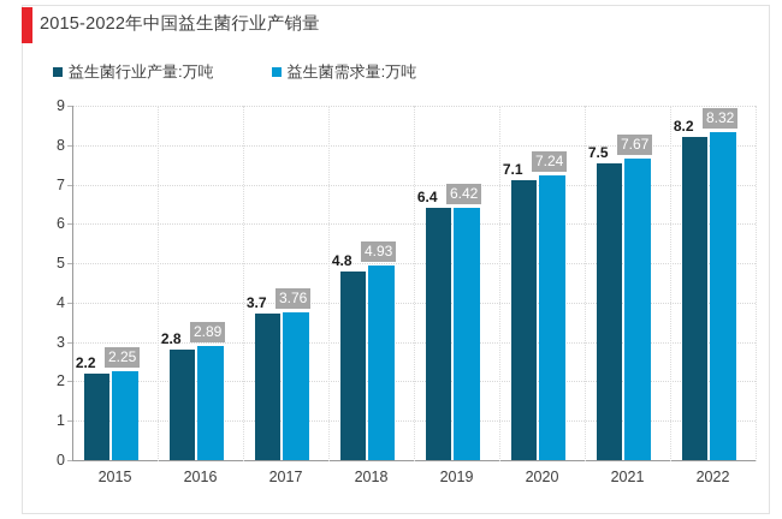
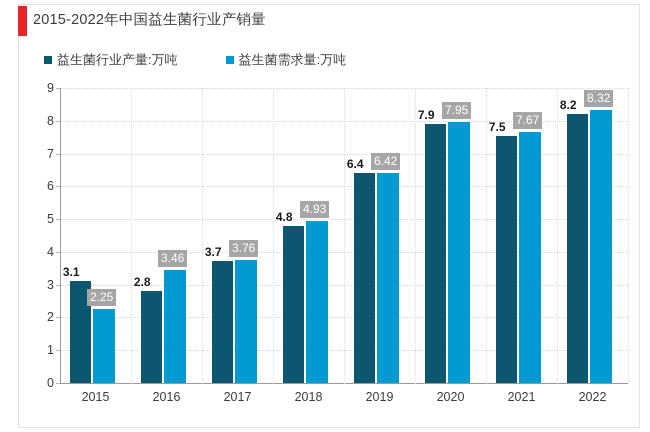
益生菌行业产量:万吨/2015: 2.2 -> 3.1
益生菌需求量:万吨/2016: 2.89 -> 3.46
益生菌行业产量:万吨/2020: 7.1 -> 7.9
益生菌需求量:万吨/2020: 7.24 -> 7.95
